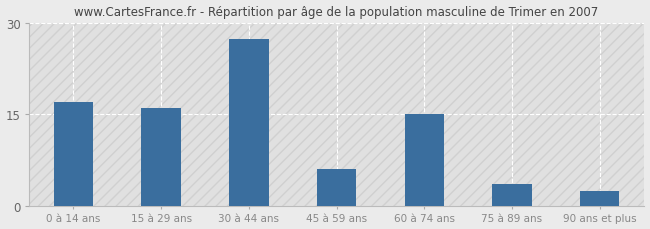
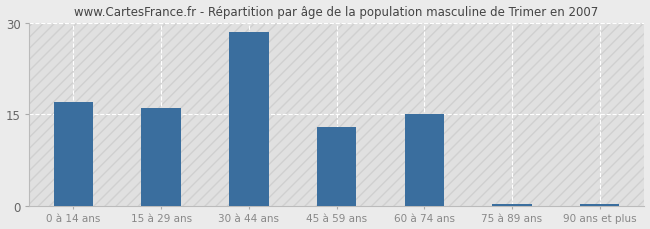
30 à 44 ans: 27.4 -> 28.5
45 à 59 ans: 6.0 -> 13.0
75 à 89 ans: 3.6 -> 0.3
90 ans et plus: 2.4 -> 0.3
